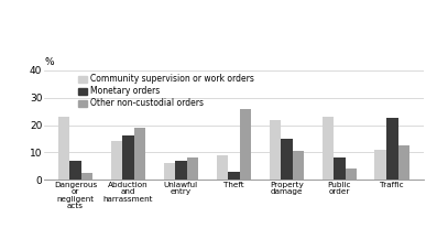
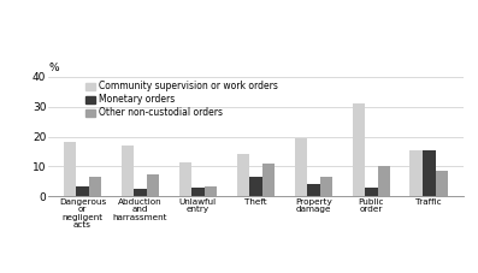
Community supervision or work orders/Dangerous or negligent acts: 23.0 -> 18.0
Monetary orders/Dangerous or negligent acts: 7.0 -> 3.5
Other non-custodial orders/Dangerous or negligent acts: 2.5 -> 6.5
Community supervision or work orders/Abduction and harrassment: 14.0 -> 17.0
Monetary orders/Abduction and harrassment: 16.0 -> 2.5
Other non-custodial orders/Abduction and harrassment: 19.0 -> 7.5
Community supervision or work orders/Unlawful entry: 6.0 -> 11.5
Monetary orders/Unlawful entry: 7.0 -> 3.0
Other non-custodial orders/Unlawful entry: 8.0 -> 3.5
Community supervision or work orders/Theft: 9.0 -> 14.0
Monetary orders/Theft: 3.0 -> 6.5
Other non-custodial orders/Theft: 26.0 -> 11.0
Community supervision or work orders/Property damage: 22.0 -> 19.5
Monetary orders/Property damage: 15.0 -> 4.0
Other non-custodial orders/Property damage: 10.5 -> 6.5
Community supervision or work orders/Public order: 23.0 -> 31.0
Monetary orders/Public order: 8.0 -> 3.0
Other non-custodial orders/Public order: 4.0 -> 10.0
Community supervision or work orders/Traffic: 11.0 -> 15.5
Monetary orders/Traffic: 22.5 -> 15.5
Other non-custodial orders/Traffic: 12.5 -> 8.5
